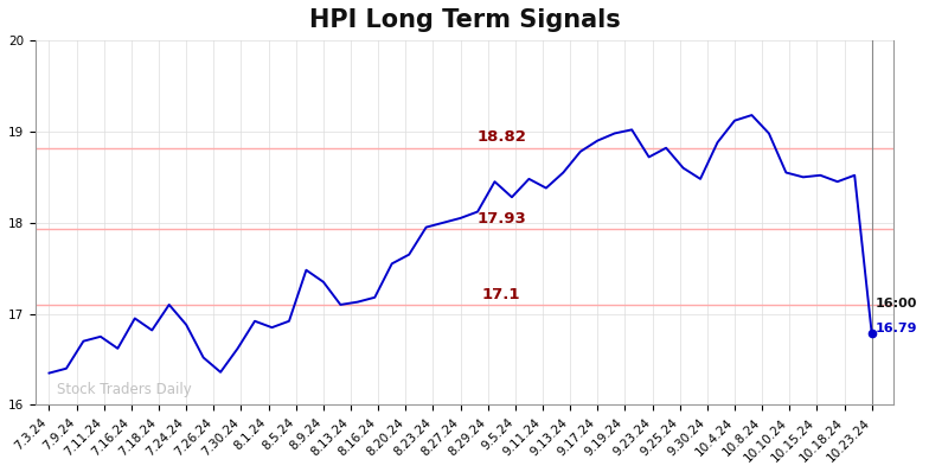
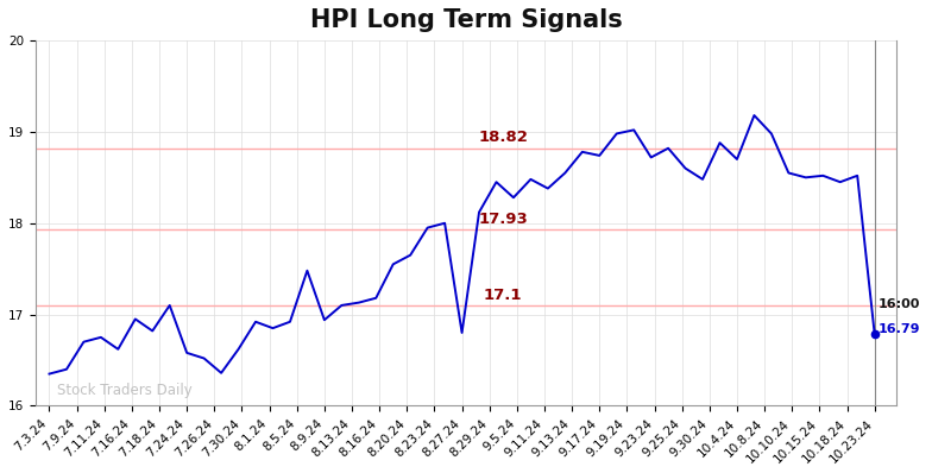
7.24.24: 16.88 -> 16.58
8.9.24: 17.35 -> 16.94
8.27.24: 18.05 -> 16.80
9.17.24: 18.90 -> 18.74
10.4.24: 19.12 -> 18.70
